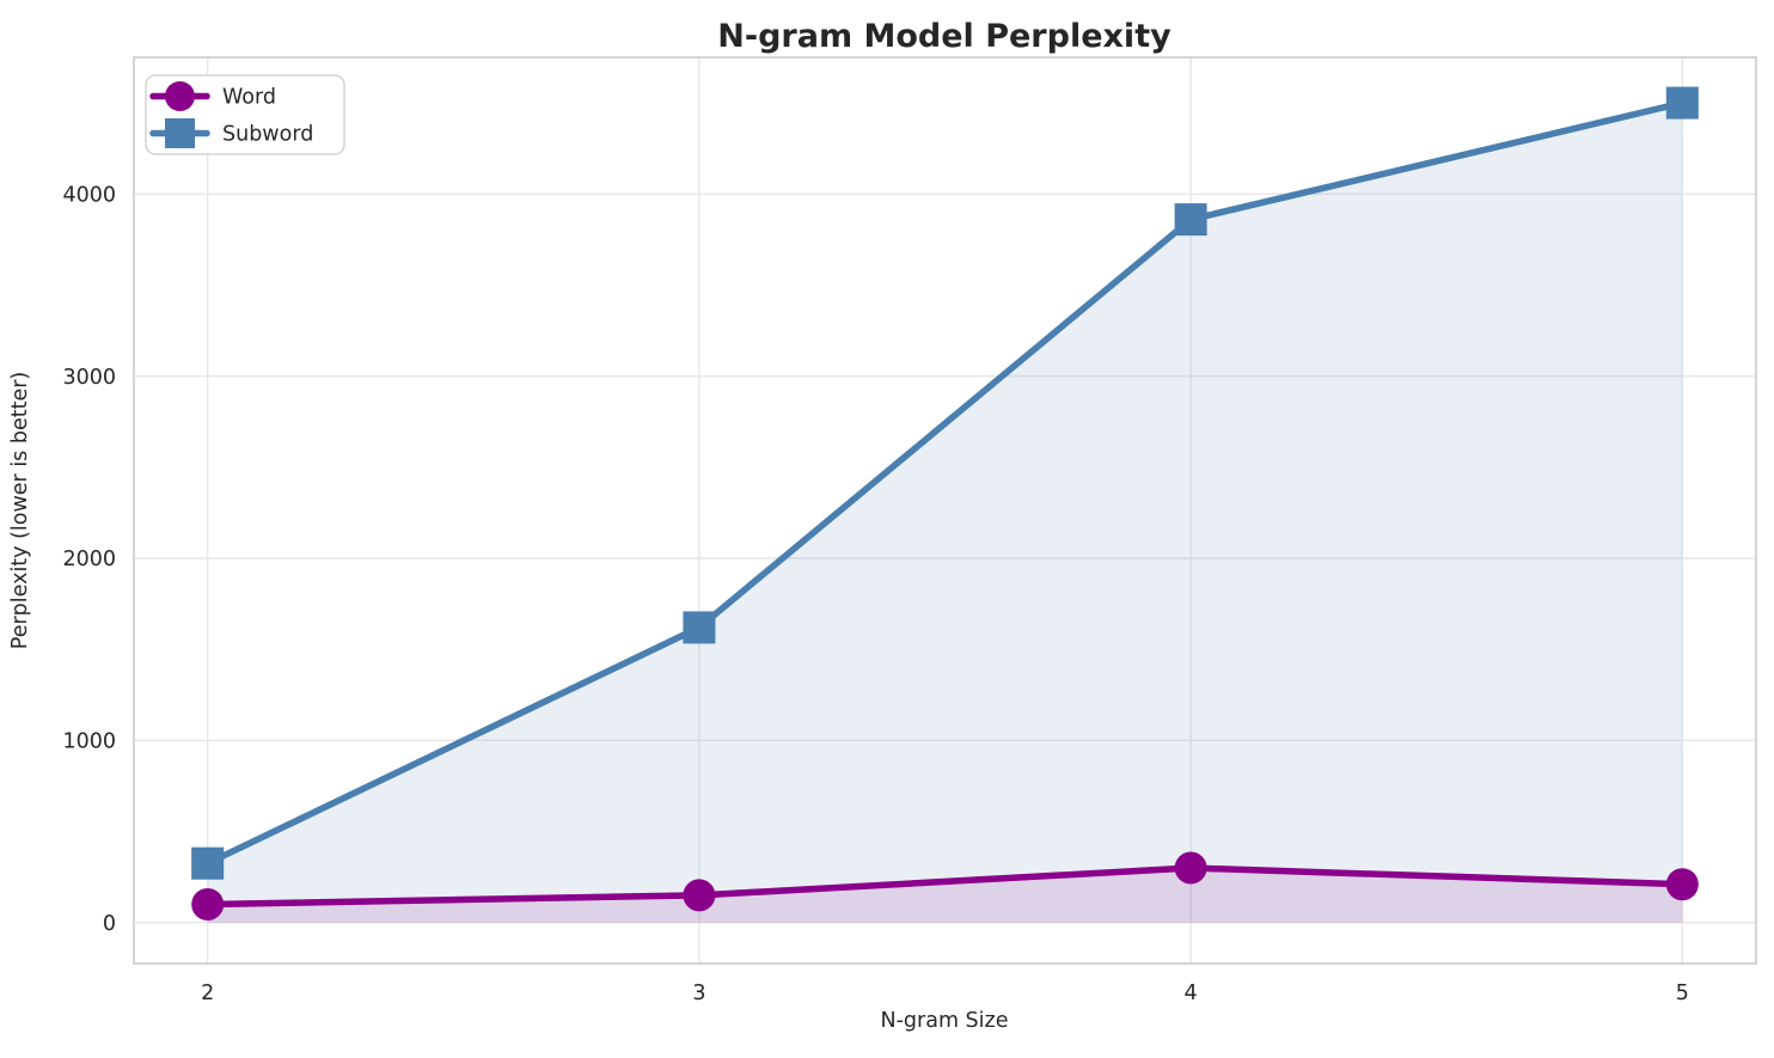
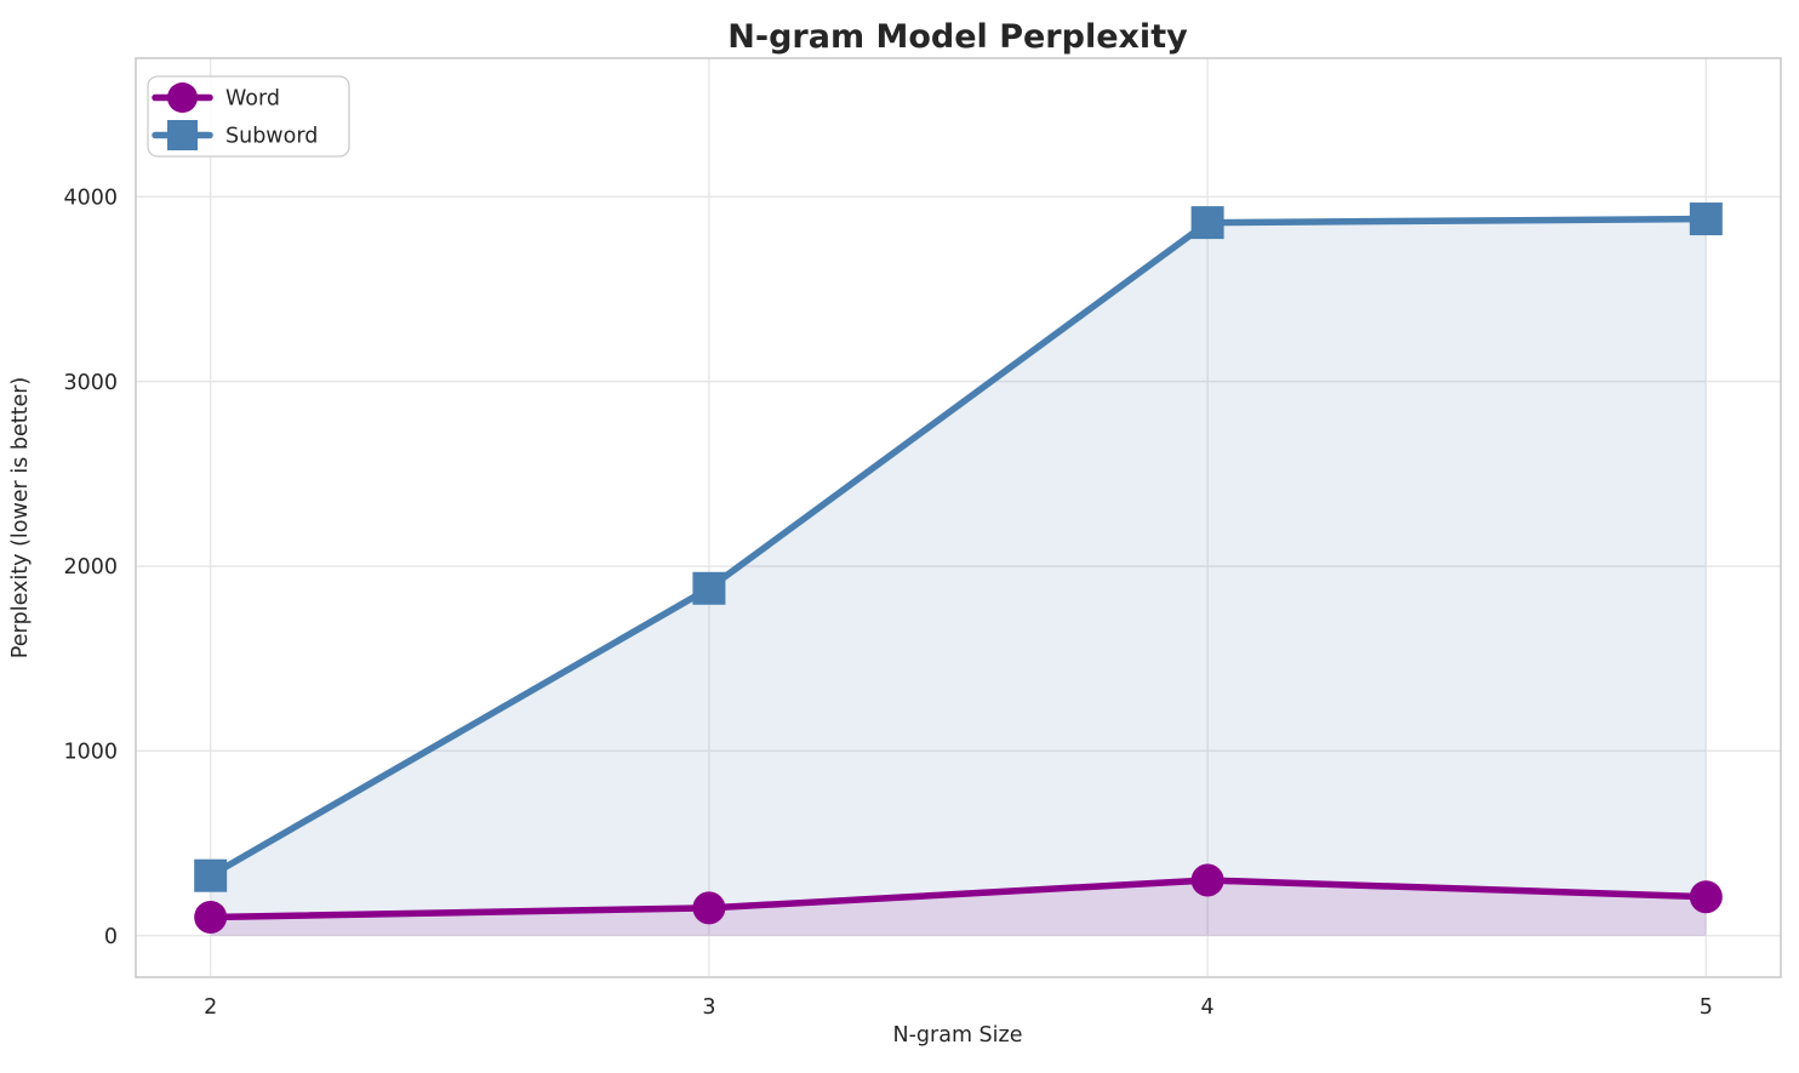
Subword/3: 1620 -> 1880
Subword/5: 4500 -> 3880
